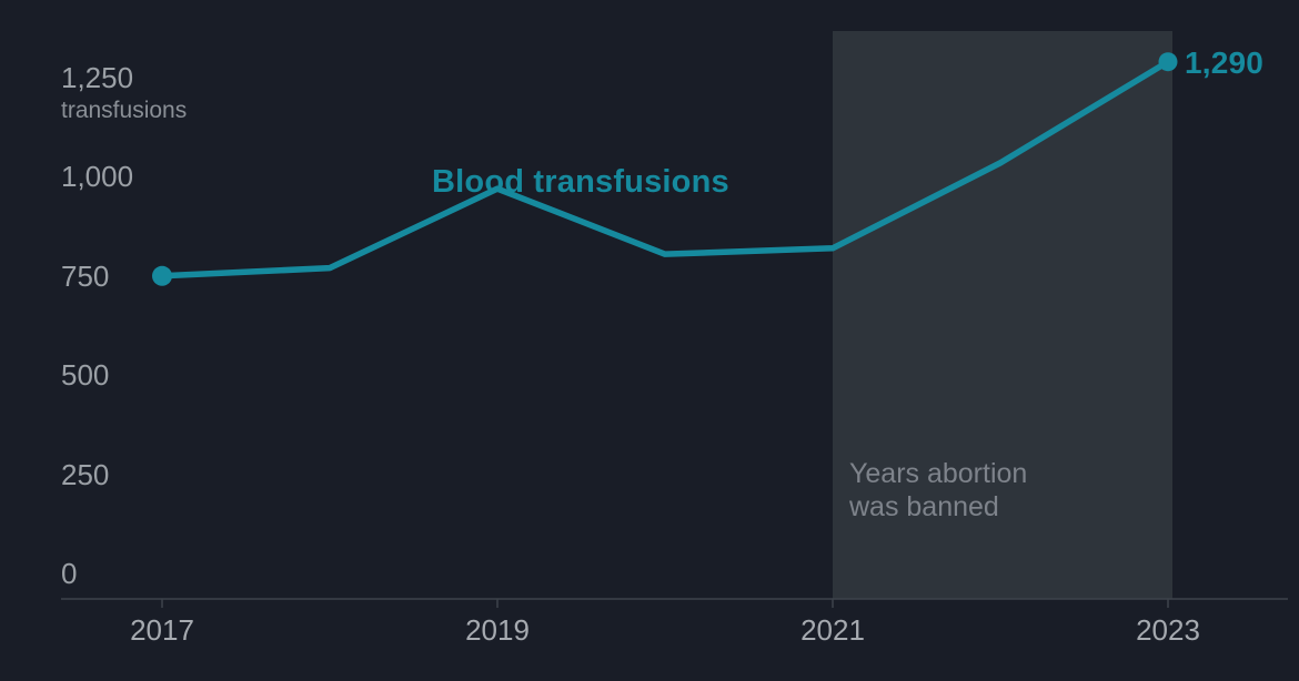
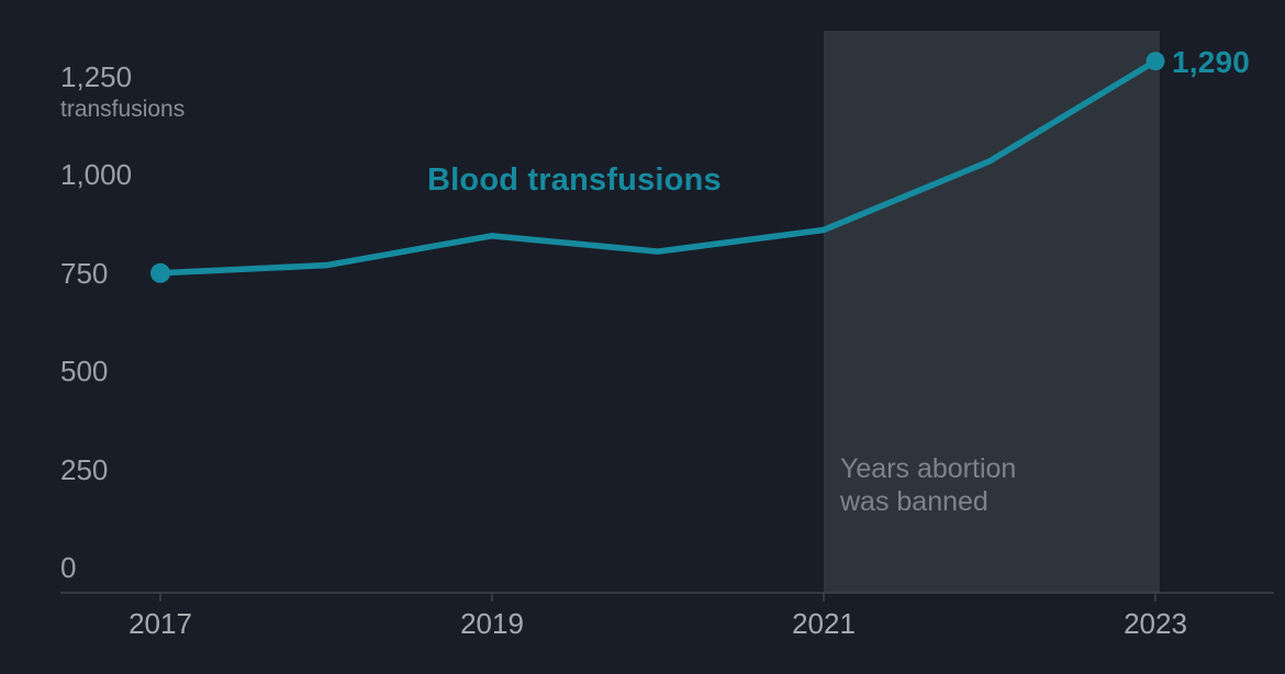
2019: 970 -> 840
2021: 820 -> 860
